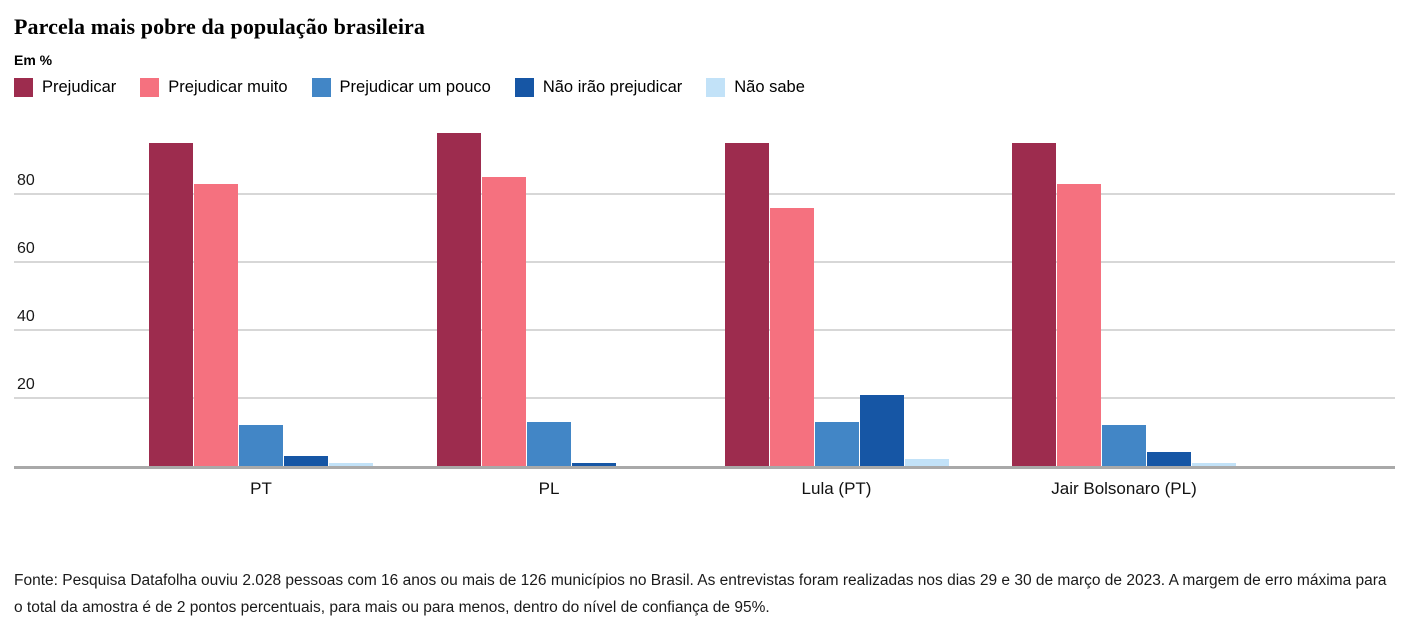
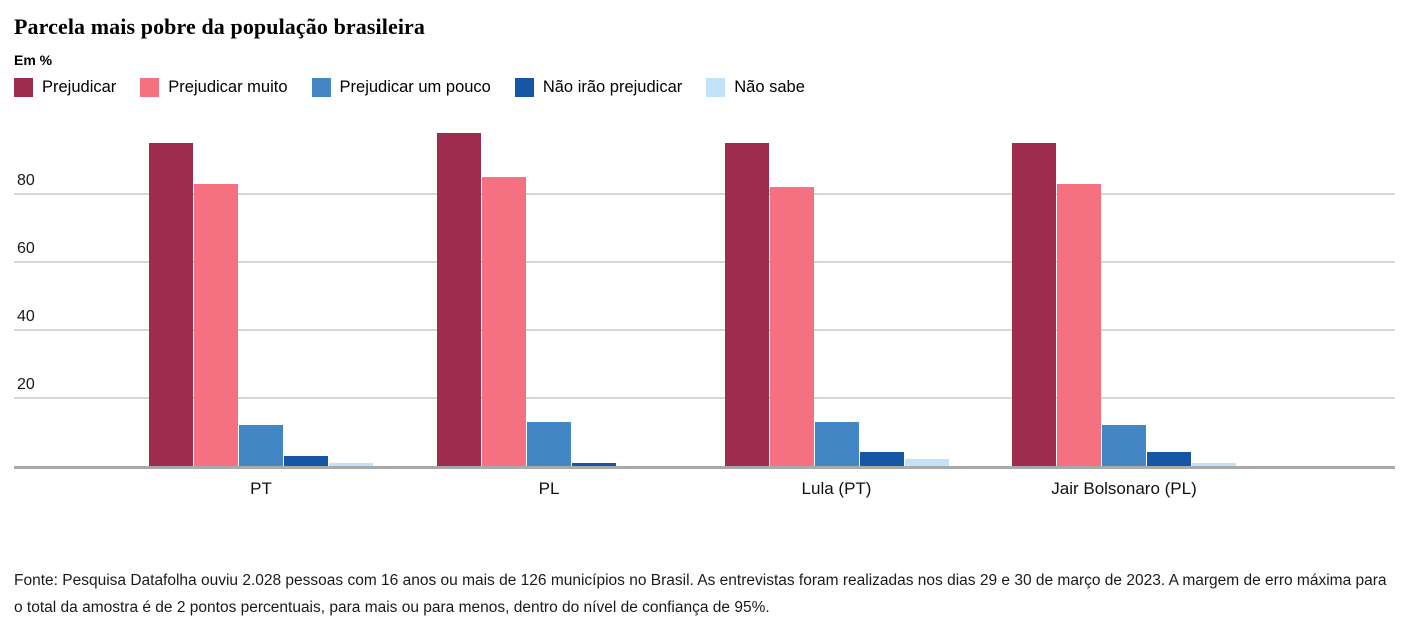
Prejudicar muito/Lula (PT): 76 -> 82
Não irão prejudicar/Lula (PT): 21 -> 4
